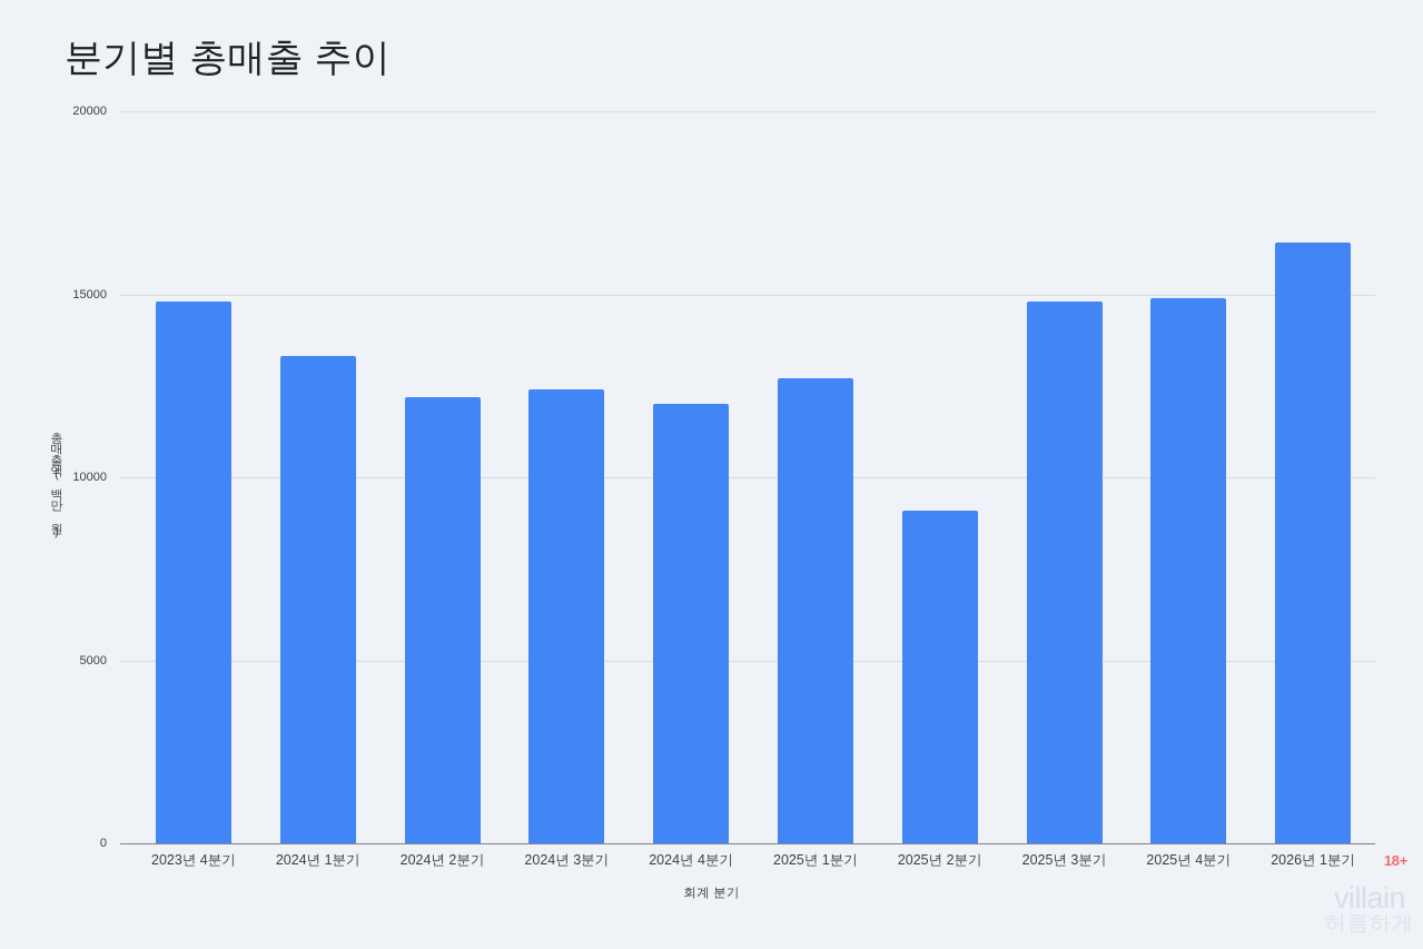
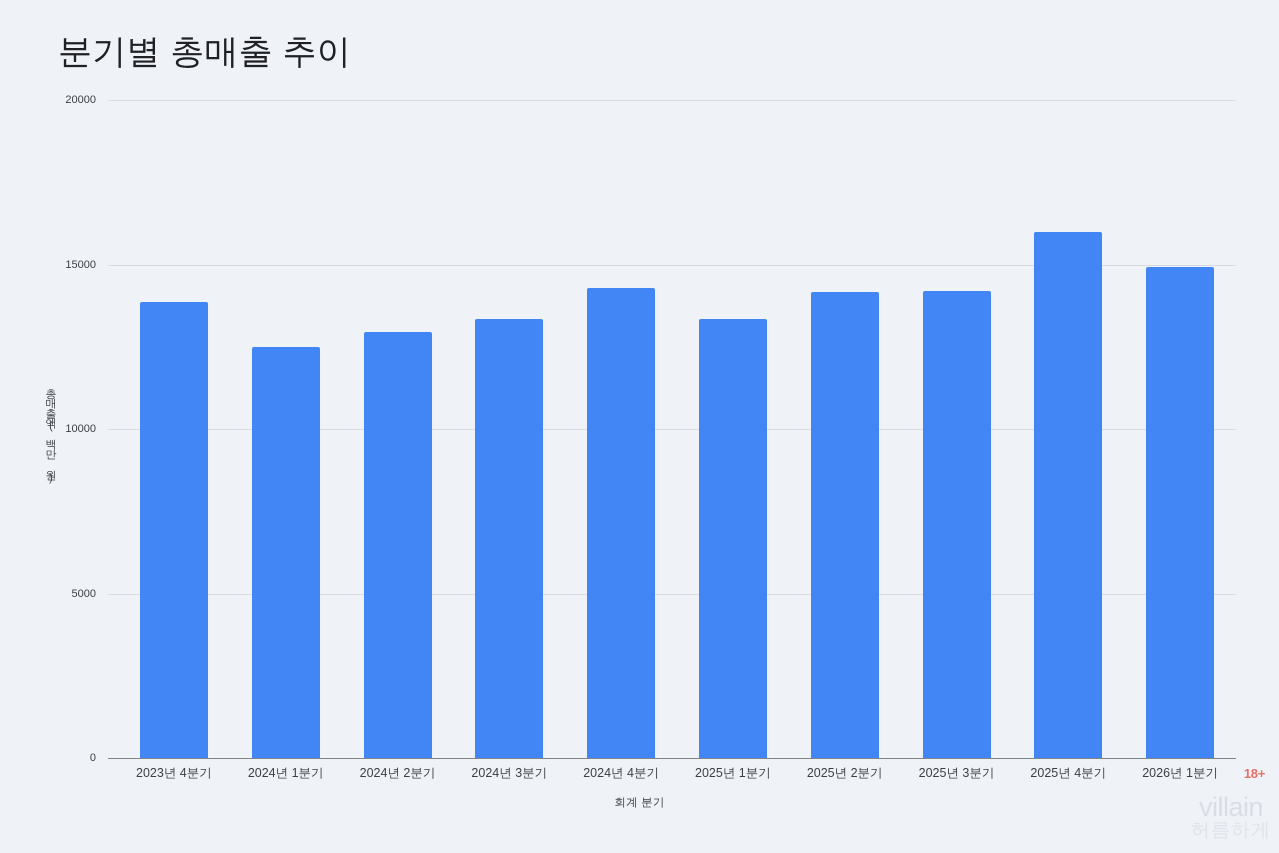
2023년 4분기: 14800 -> 13900
2024년 1분기: 13300 -> 12500
2024년 2분기: 12200 -> 13000
2024년 3분기: 12400 -> 13400
2024년 4분기: 12000 -> 14300
2025년 1분기: 12700 -> 13400
2025년 2분기: 9100 -> 14200
2025년 3분기: 14800 -> 14200
2025년 4분기: 14900 -> 16000
2026년 1분기: 16400 -> 14900
